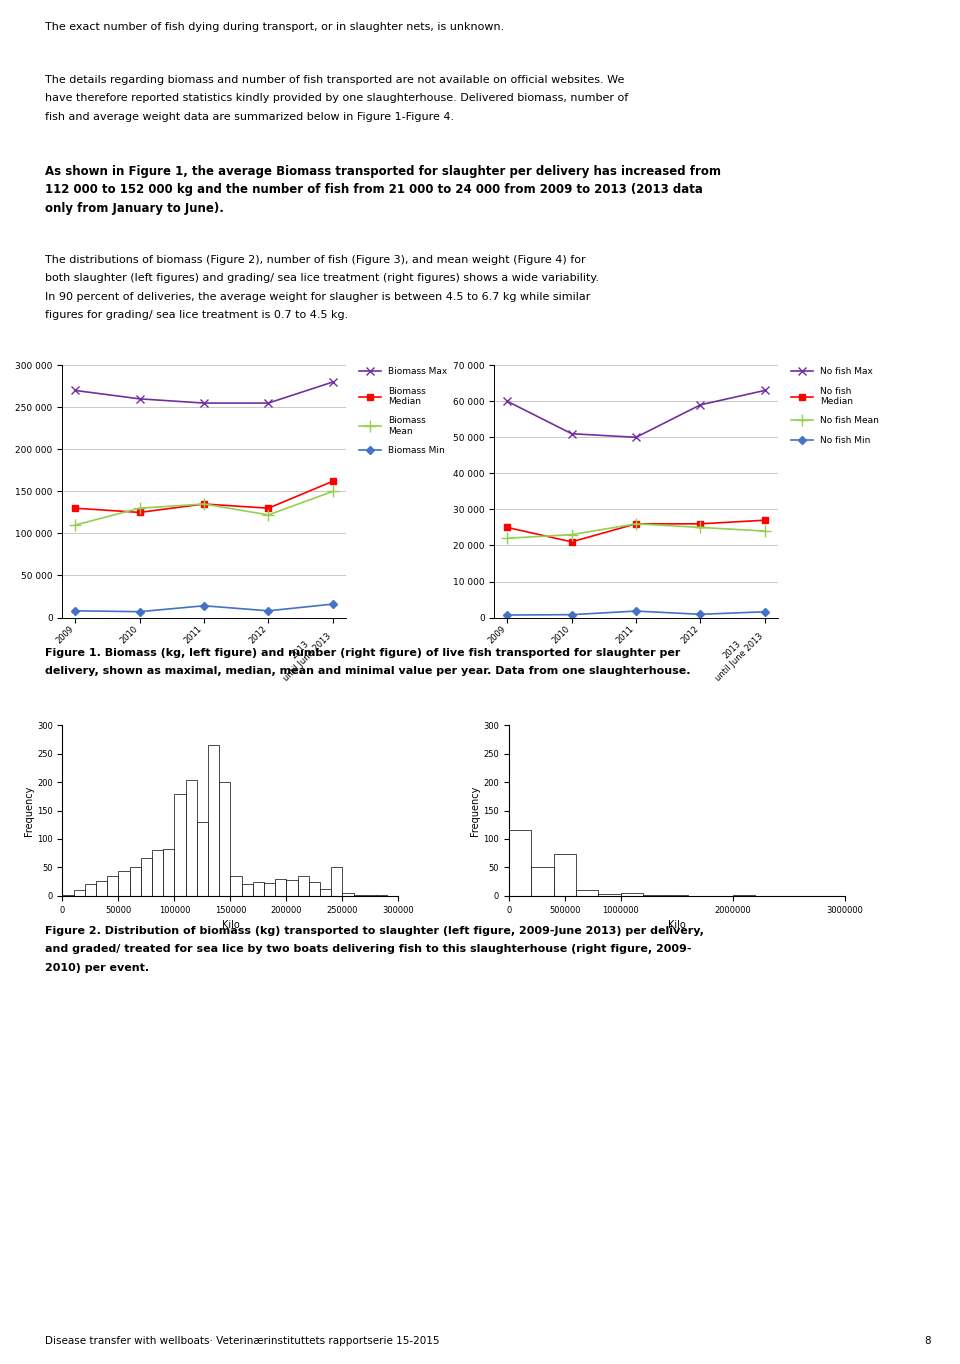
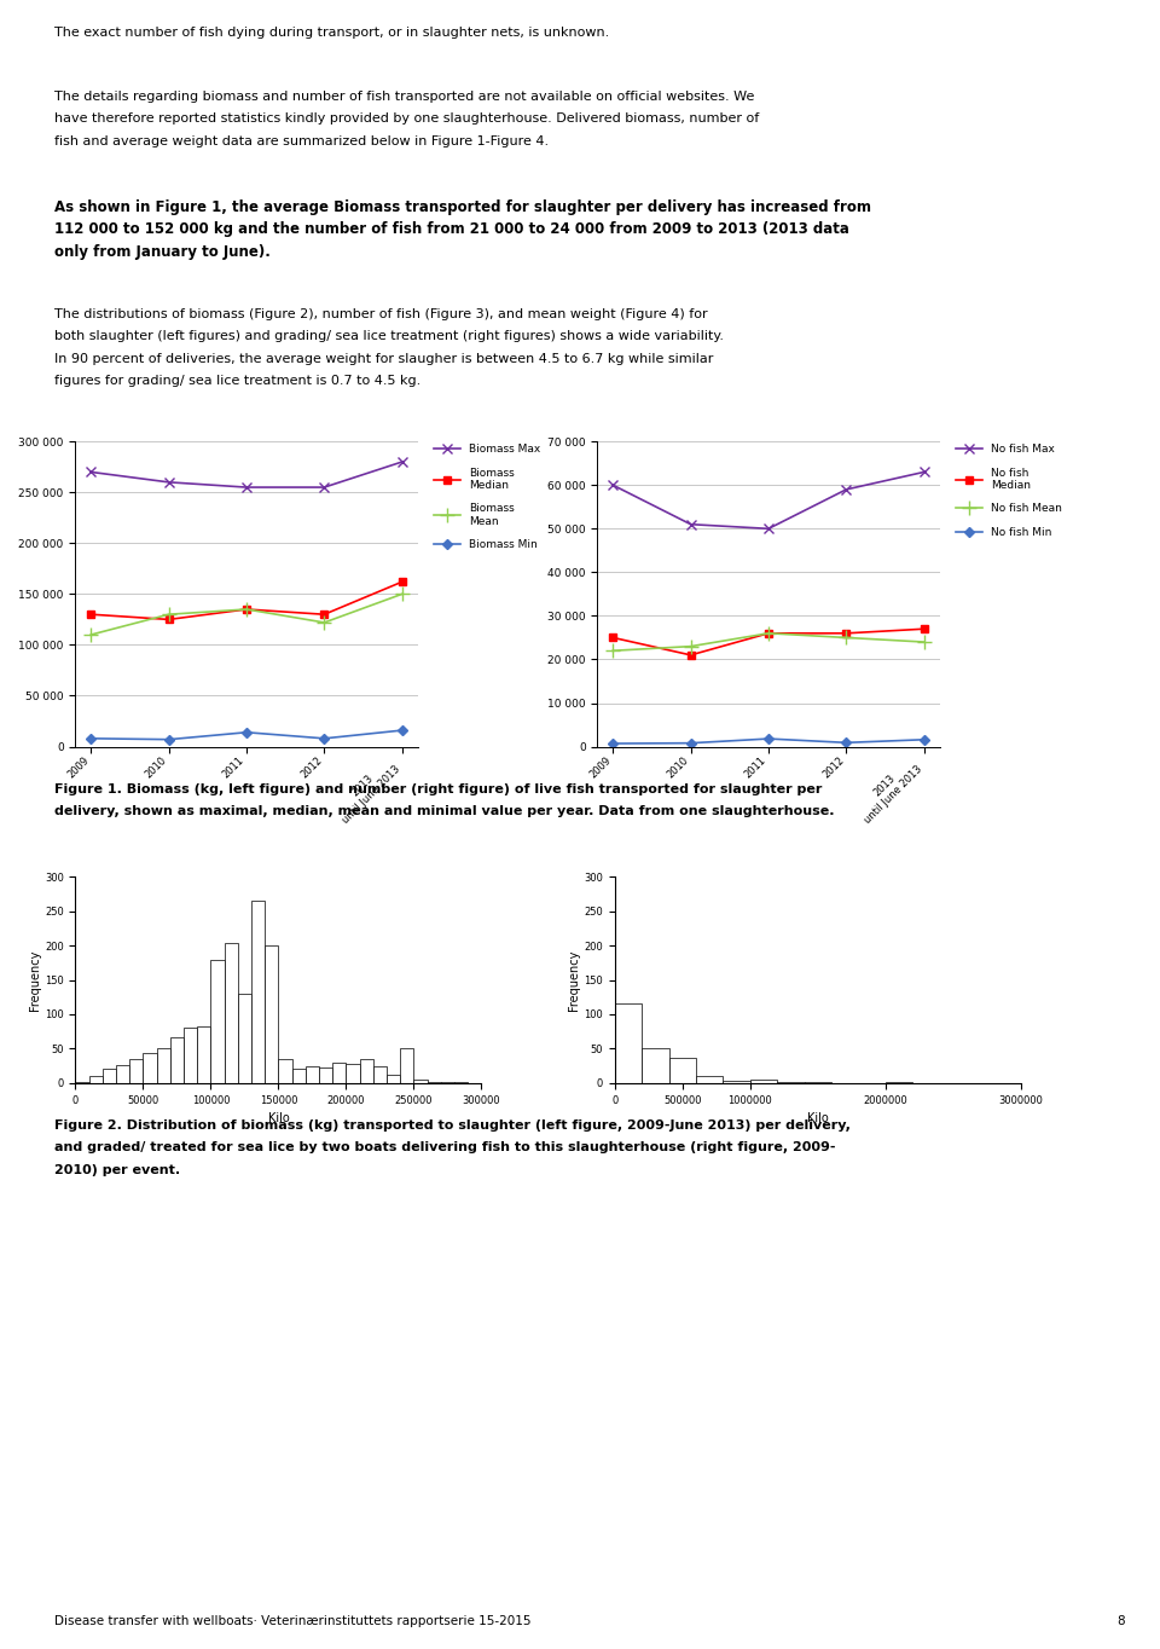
500000: 74 -> 36
